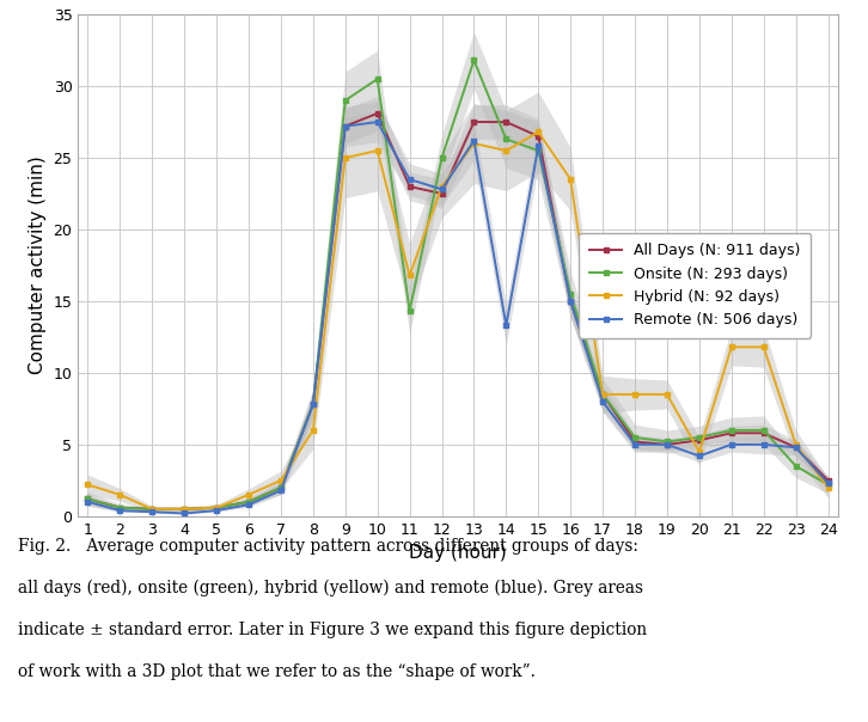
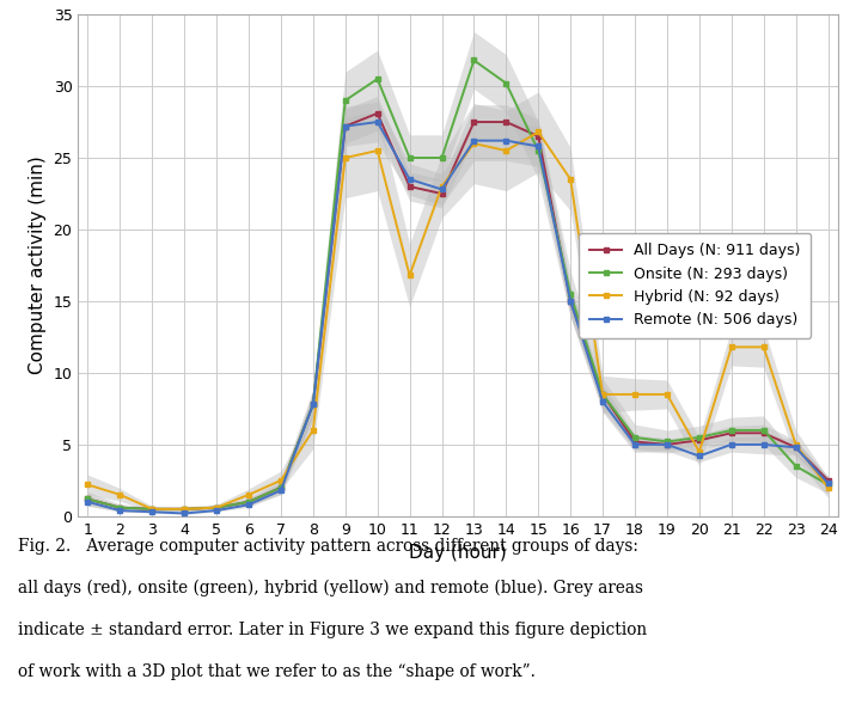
Onsite (N: 293 days)/11: 14.3 -> 25.0
Onsite (N: 293 days)/14: 26.3 -> 30.2
Remote (N: 506 days)/14: 13.3 -> 26.2
